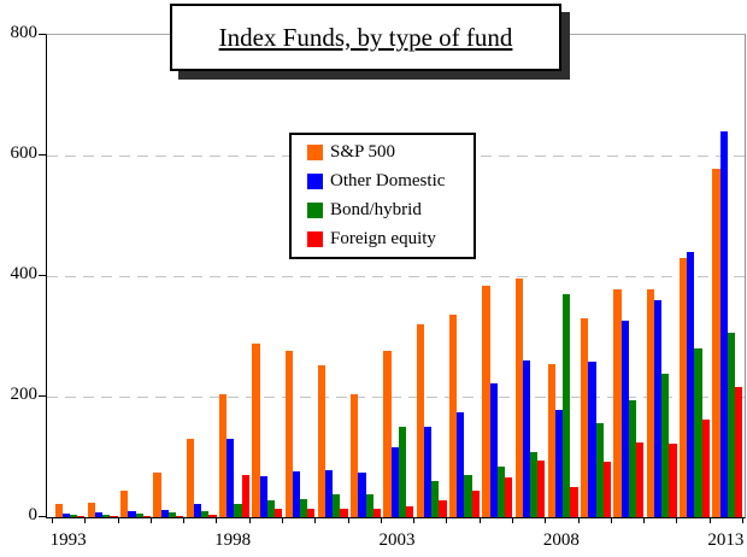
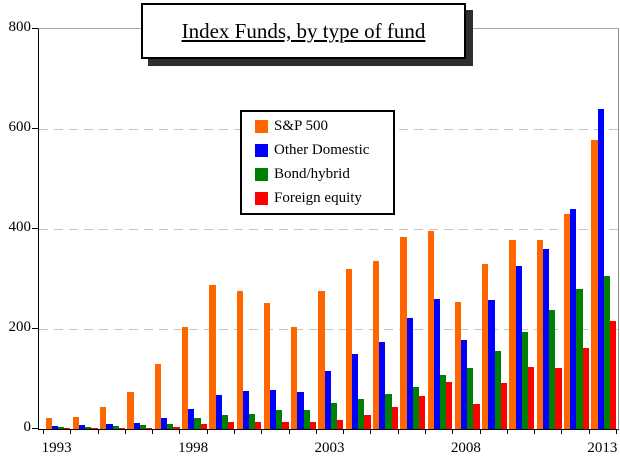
Other Domestic/1998: 130 -> 40
Foreign equity/1998: 70 -> 10
Bond/hybrid/2003: 150 -> 50
Bond/hybrid/2008: 370 -> 120
